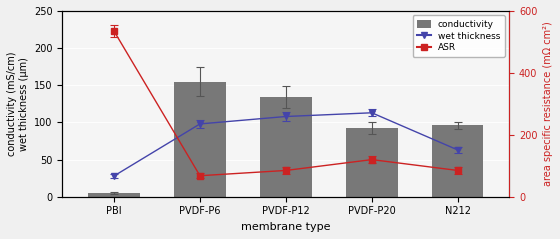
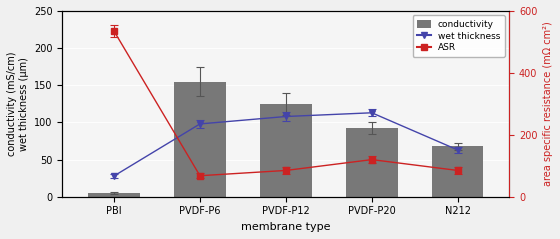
conductivity/PVDF-P12: 134 -> 125
conductivity/N212: 96 -> 68
